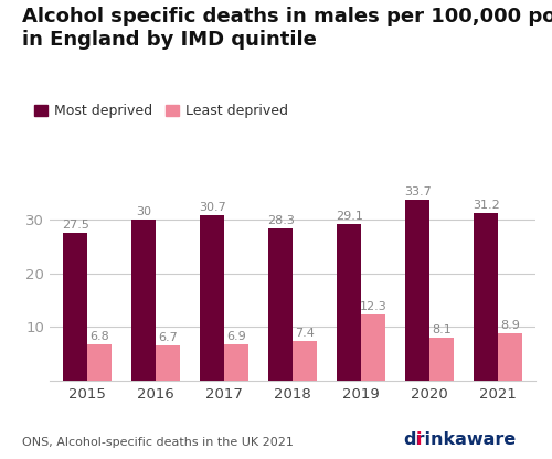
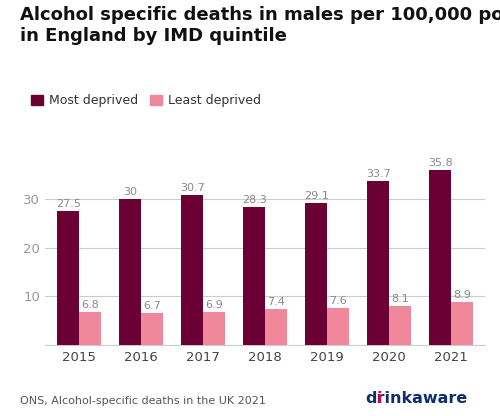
Least deprived/2019: 12.3 -> 7.6
Most deprived/2021: 31.2 -> 35.8
